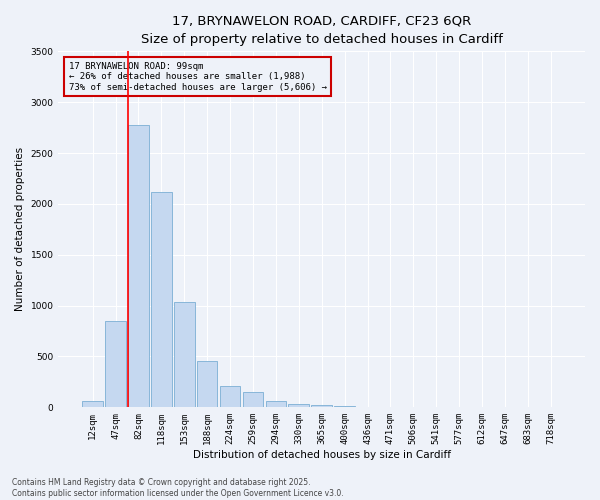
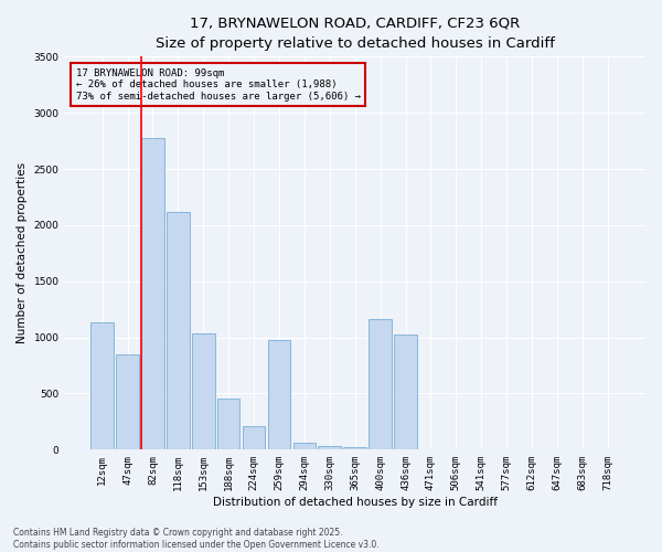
12sqm: 60 -> 1130
259sqm: 150 -> 980
400sqm: 10 -> 1160
436sqm: 0 -> 1030
